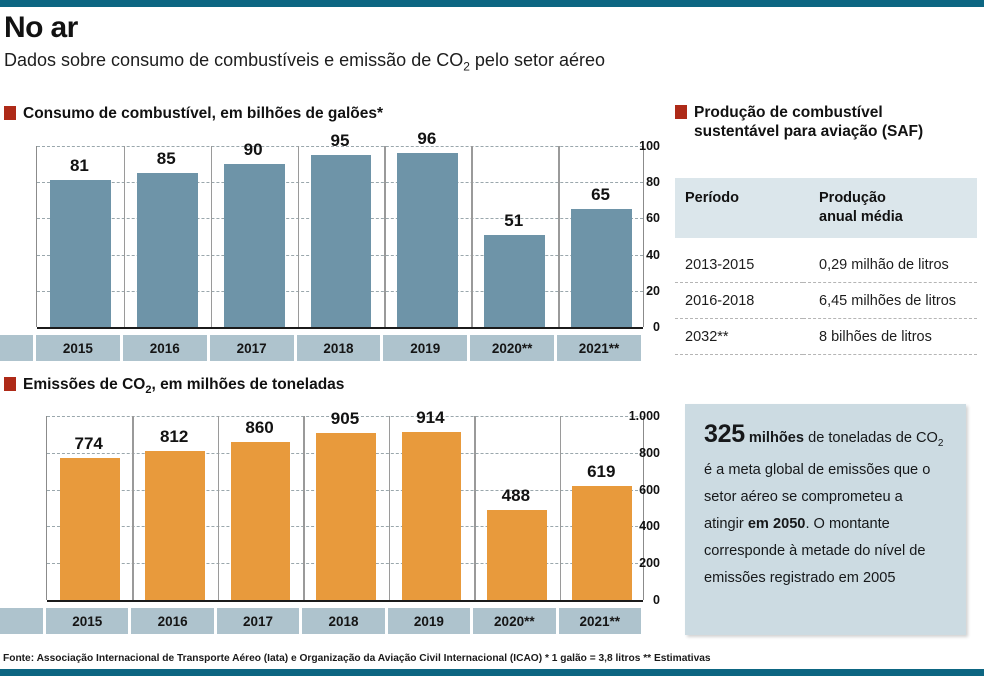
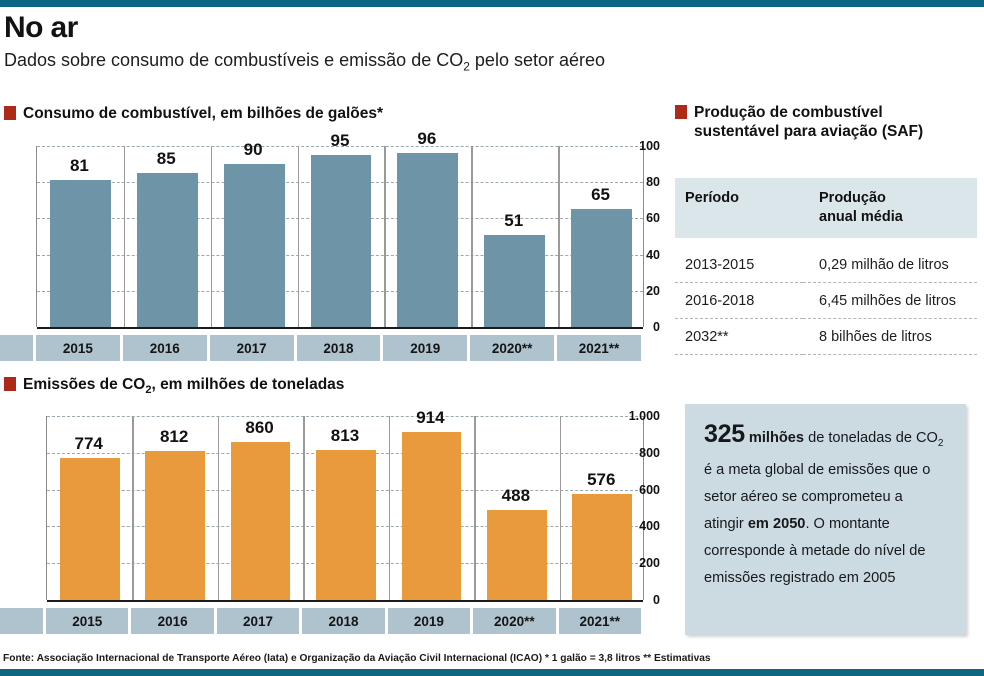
Emissões de CO2, em milhões de toneladas/2018: 905 -> 813
Emissões de CO2, em milhões de toneladas/2021**: 619 -> 576
